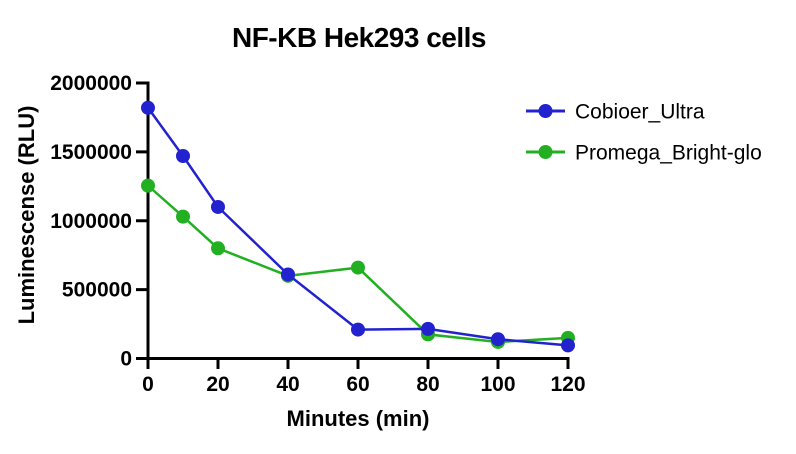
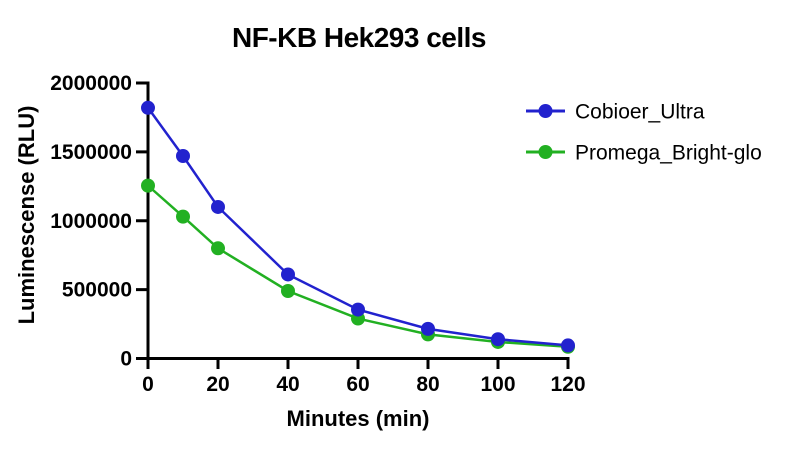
Promega_Bright-glo/40: 600000 -> 490000
Cobioer_Ultra/60: 210000 -> 360000
Promega_Bright-glo/60: 660000 -> 290000
Promega_Bright-glo/120: 150000 -> 80000
